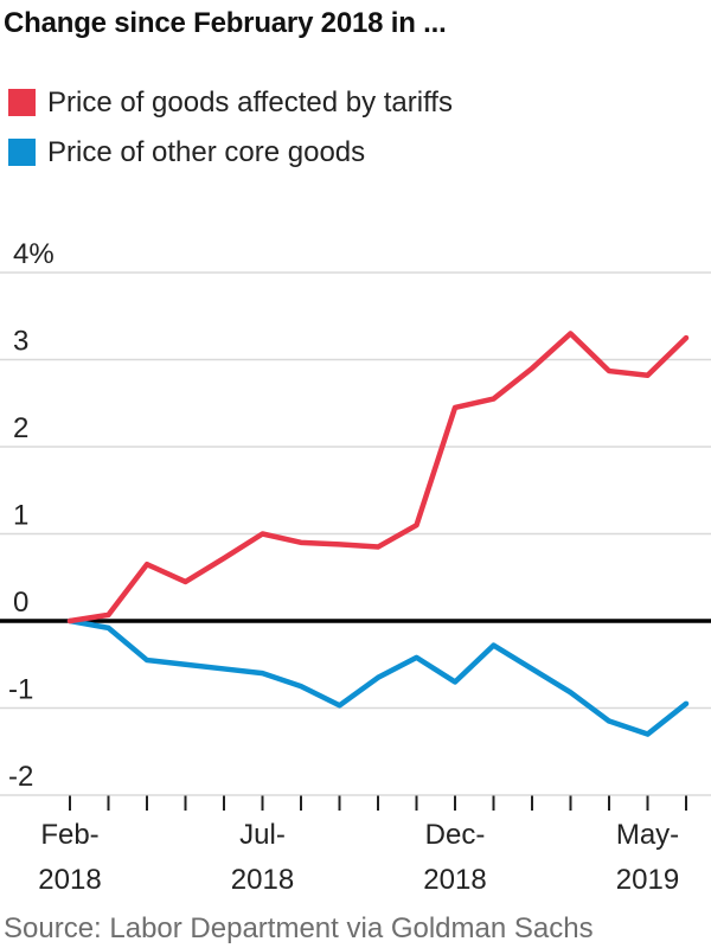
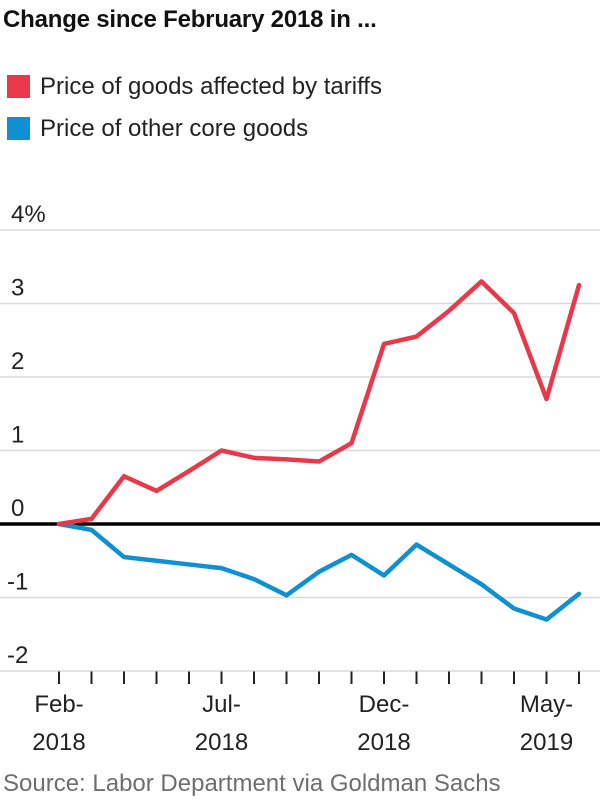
Price of goods affected by tariffs/May-2019: 2.8% -> 1.7%
